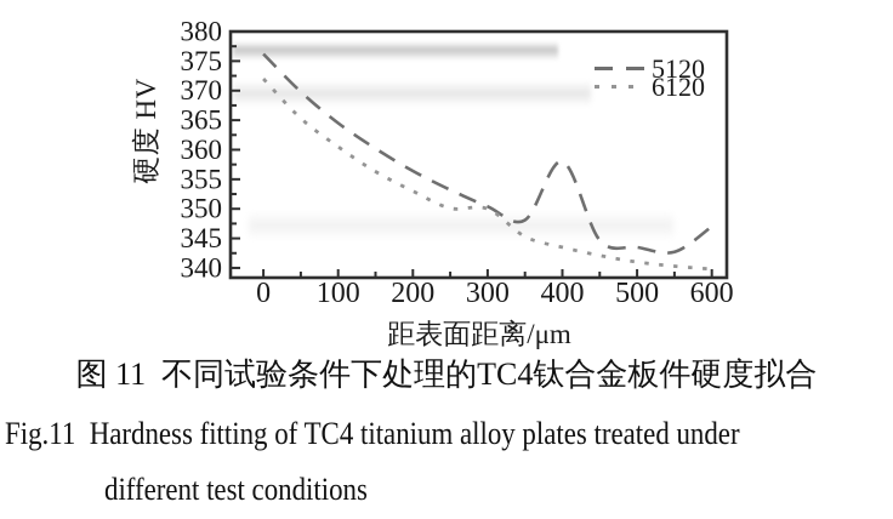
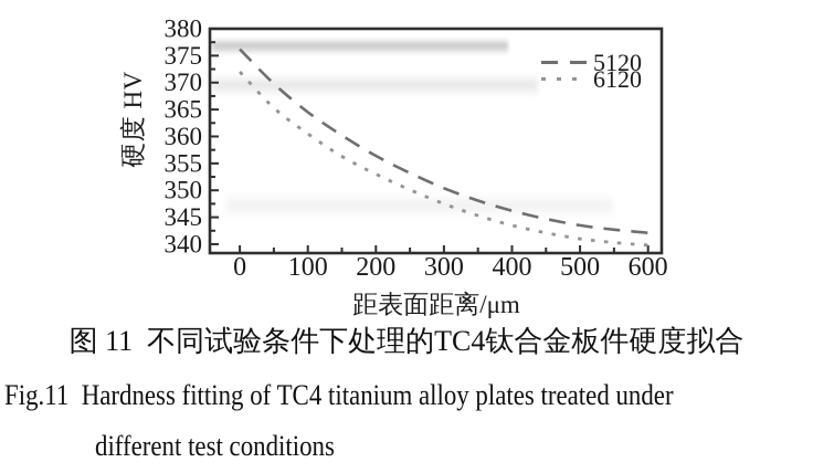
6120/300: 350 -> 348
5120/400: 358 -> 346
5120/600: 347 -> 342
